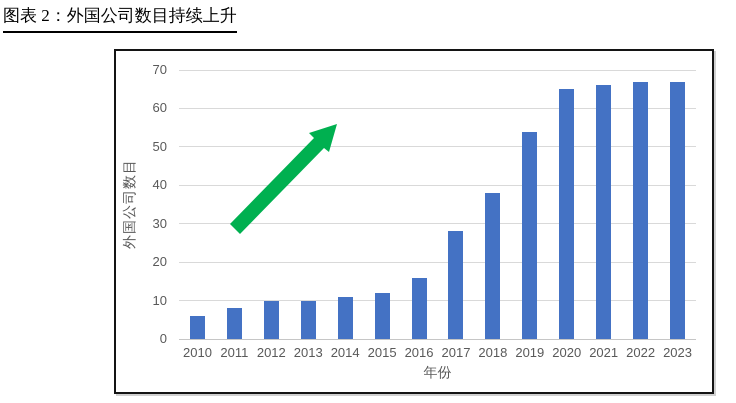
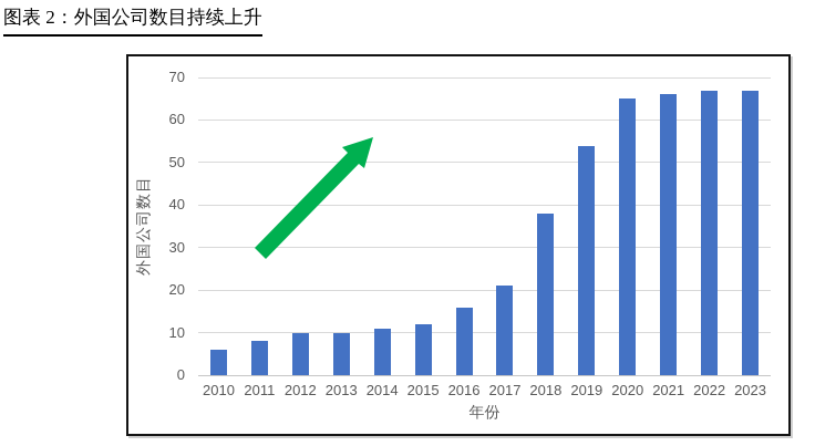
2017: 28 -> 21
